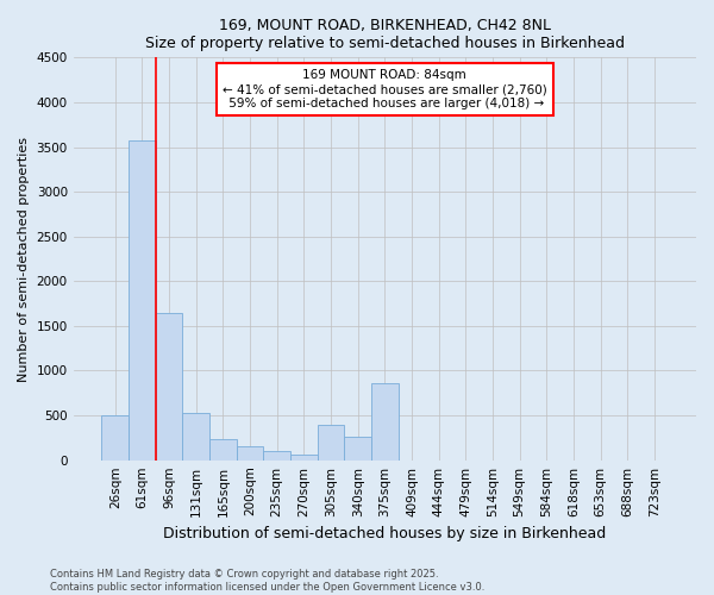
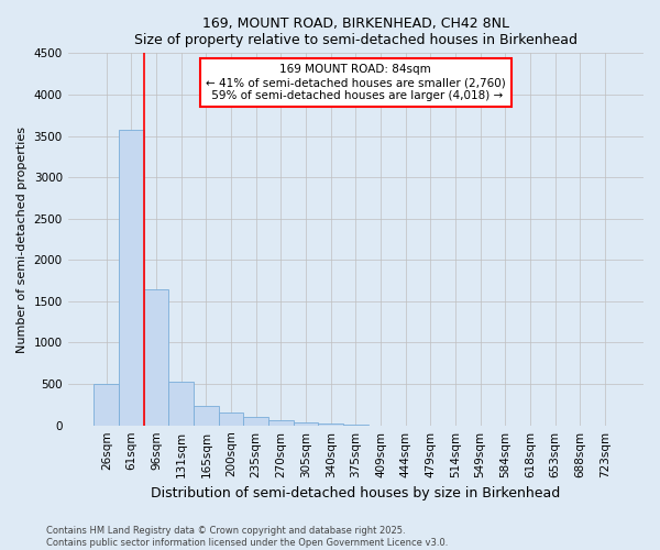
305sqm: 400 -> 30
340sqm: 260 -> 20
375sqm: 860 -> 0
